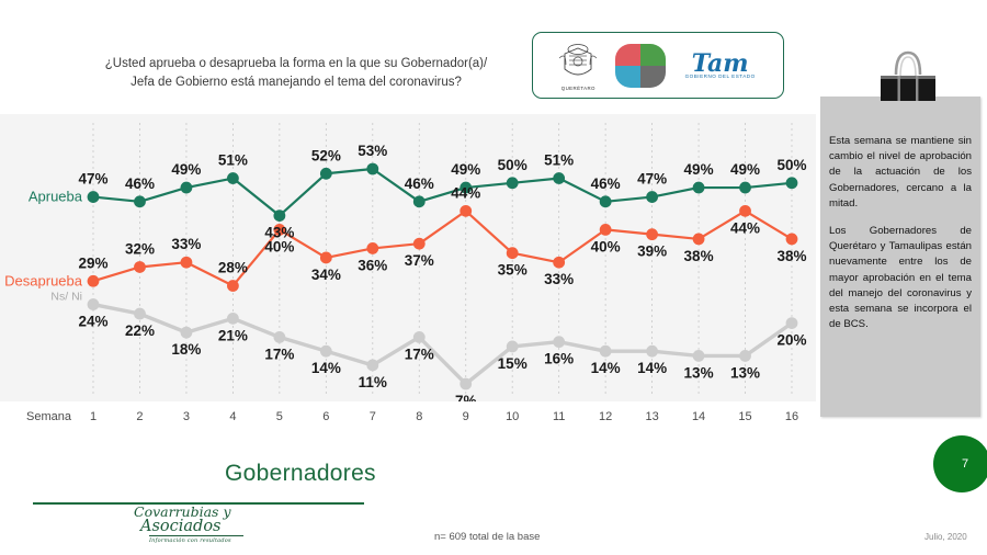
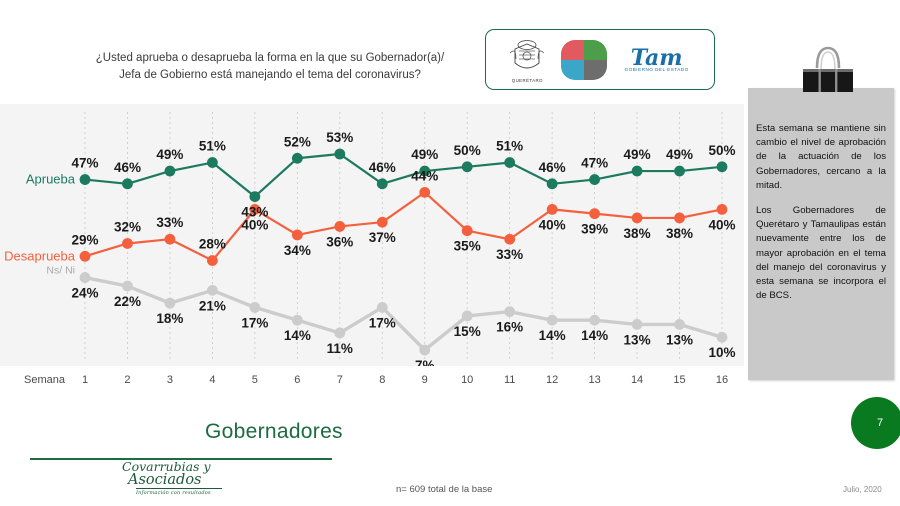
Desaprueba/15: 44% -> 38%
Desaprueba/16: 38% -> 40%
Ns/ Ni/16: 20% -> 10%
